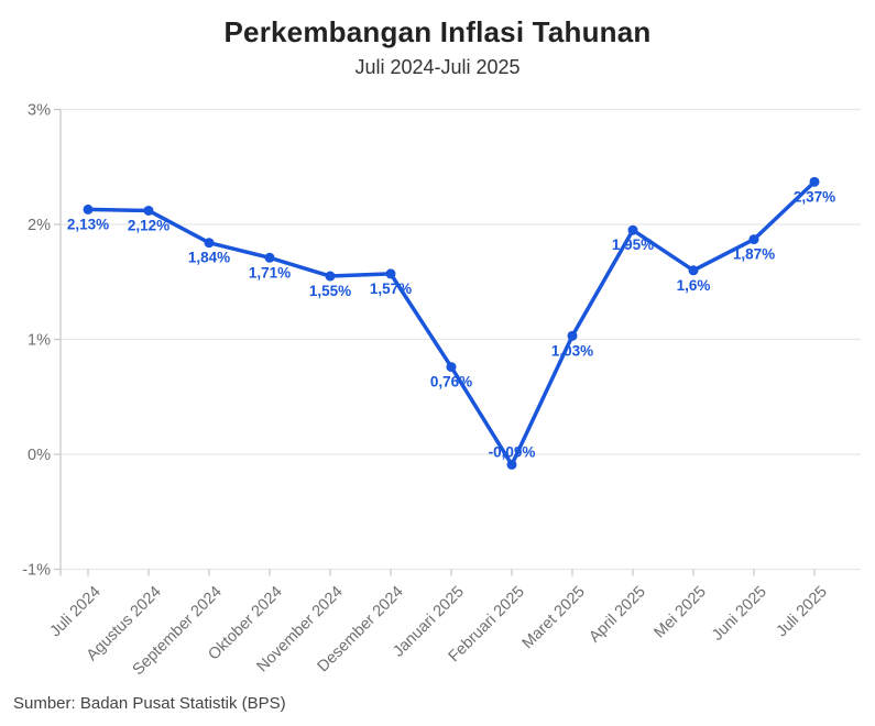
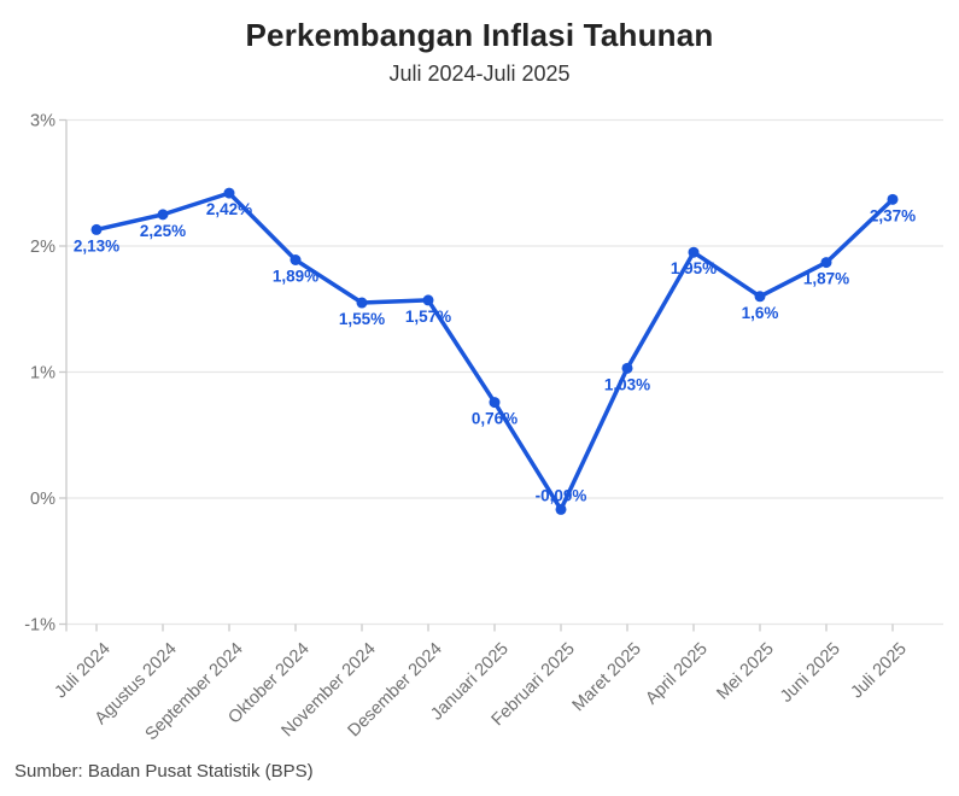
Agustus 2024: 2,12% -> 2,25%
September 2024: 1,84% -> 2,42%
Oktober 2024: 1,71% -> 1,89%
